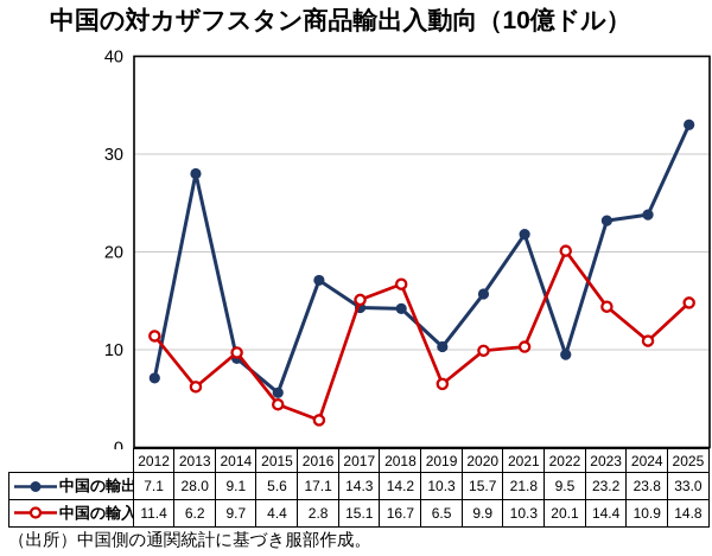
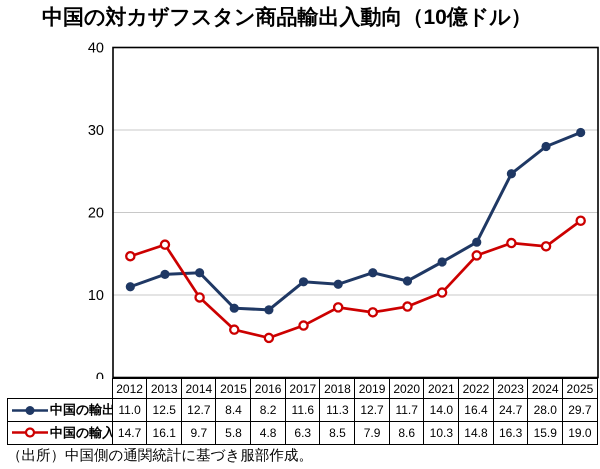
中国の輸出/2012: 7.1 -> 11.0
中国の輸入/2012: 11.4 -> 14.7
中国の輸出/2013: 28.0 -> 12.5
中国の輸入/2013: 6.2 -> 16.1
中国の輸出/2014: 9.1 -> 12.7
中国の輸出/2015: 5.6 -> 8.4
中国の輸入/2015: 4.4 -> 5.8
中国の輸出/2016: 17.1 -> 8.2
中国の輸入/2016: 2.8 -> 4.8
中国の輸出/2017: 14.3 -> 11.6
中国の輸入/2017: 15.1 -> 6.3
中国の輸出/2018: 14.2 -> 11.3
中国の輸入/2018: 16.7 -> 8.5
中国の輸出/2019: 10.3 -> 12.7
中国の輸入/2019: 6.5 -> 7.9
中国の輸出/2020: 15.7 -> 11.7
中国の輸入/2020: 9.9 -> 8.6
中国の輸出/2021: 21.8 -> 14.0
中国の輸出/2022: 9.5 -> 16.4
中国の輸入/2022: 20.1 -> 14.8
中国の輸出/2023: 23.2 -> 24.7
中国の輸入/2023: 14.4 -> 16.3
中国の輸出/2024: 23.8 -> 28.0
中国の輸入/2024: 10.9 -> 15.9
中国の輸出/2025: 33.0 -> 29.7
中国の輸入/2025: 14.8 -> 19.0
